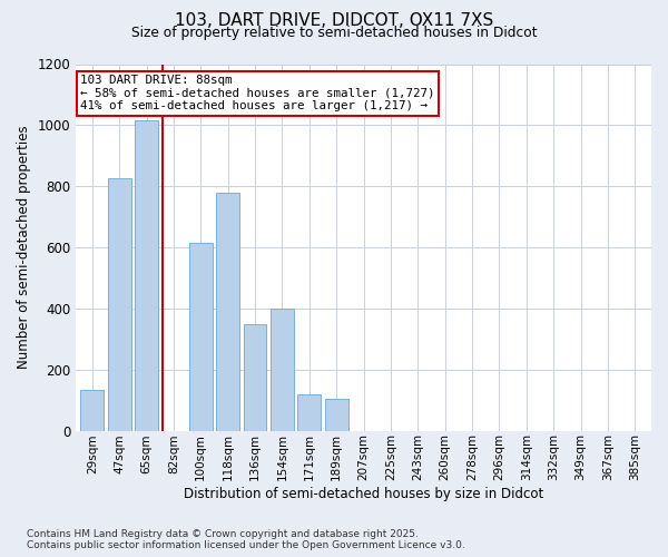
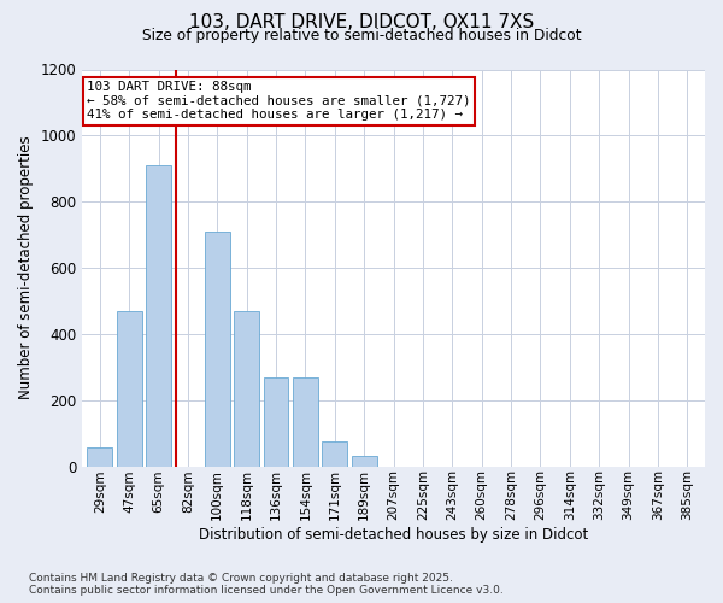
29sqm: 135 -> 55
47sqm: 825 -> 470
65sqm: 1015 -> 910
100sqm: 615 -> 710
118sqm: 780 -> 470
136sqm: 350 -> 270
154sqm: 400 -> 270
171sqm: 120 -> 75
189sqm: 105 -> 30
